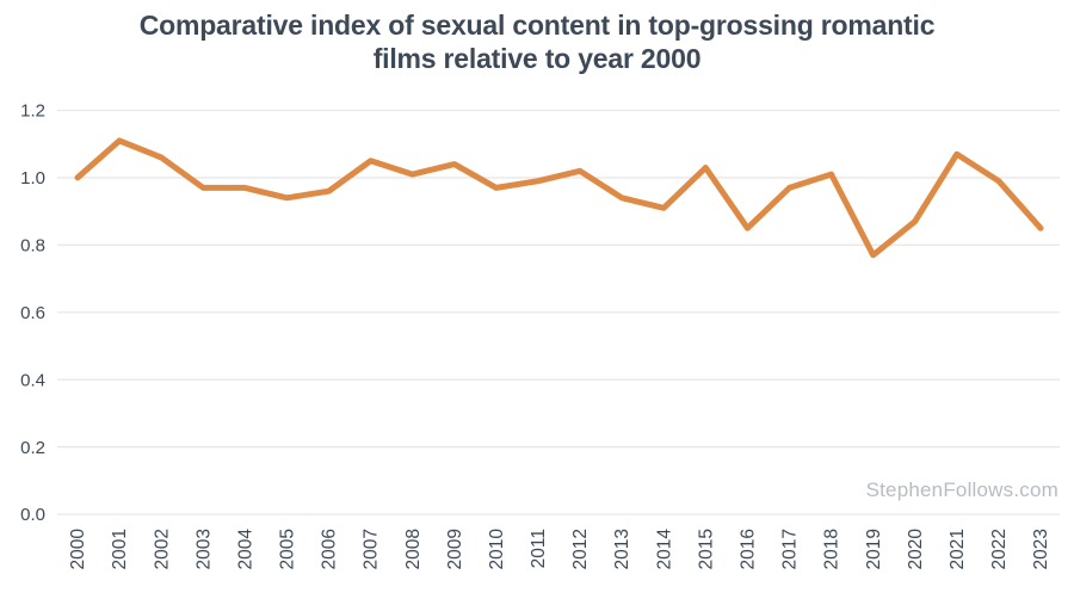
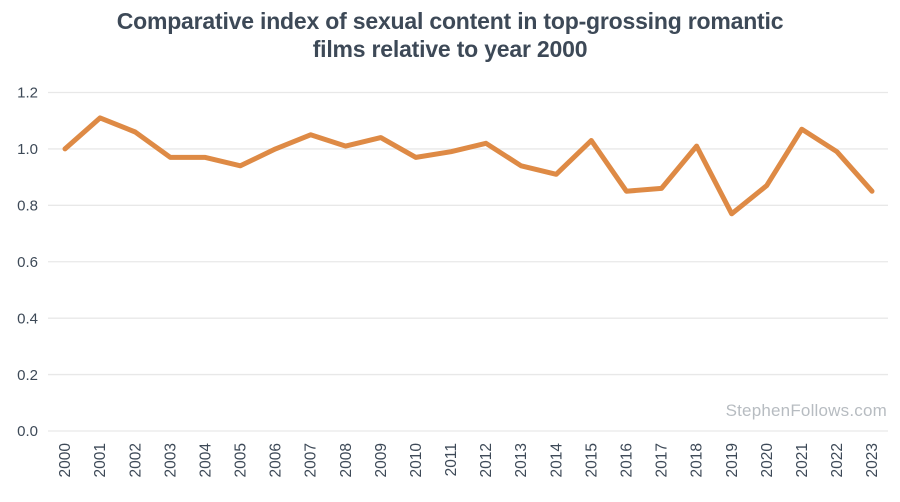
2006: 0.96 -> 1.00
2017: 0.97 -> 0.86
